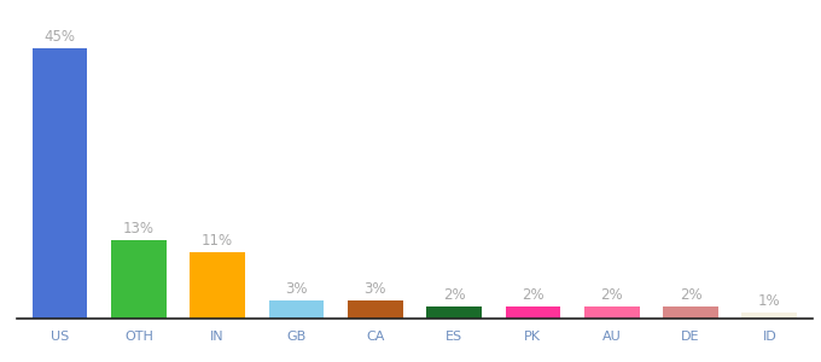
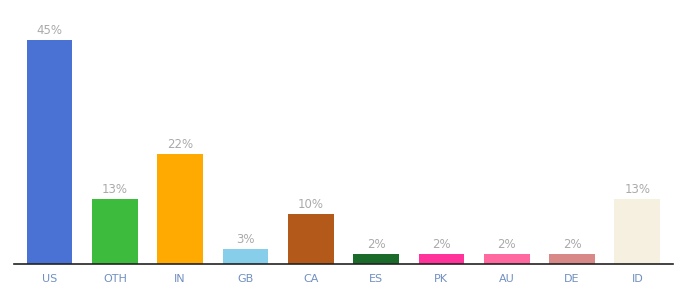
IN: 11% -> 22%
CA: 3% -> 10%
ID: 1% -> 13%
